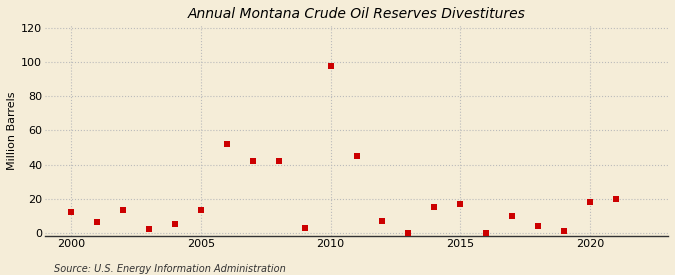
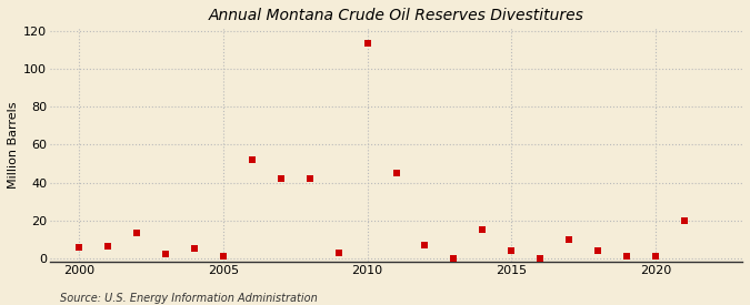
2000: 12 -> 6
2005: 13 -> 1
2010: 98 -> 114
2015: 17 -> 4
2020: 18 -> 1
